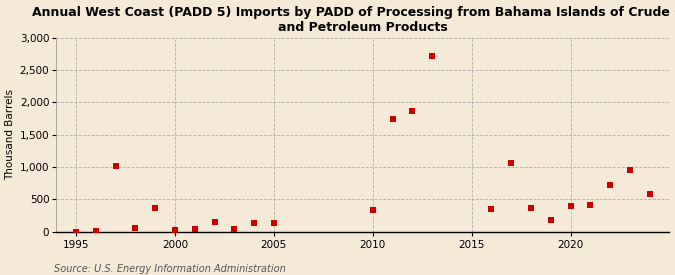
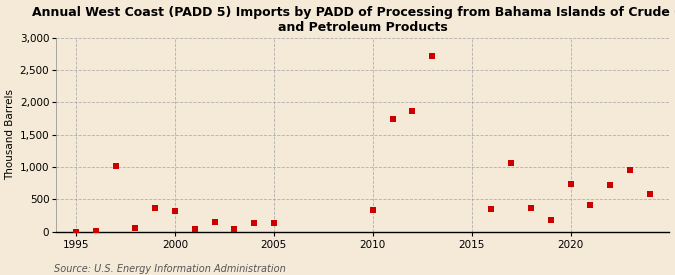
2000: 30 -> 320
2020: 400 -> 740
